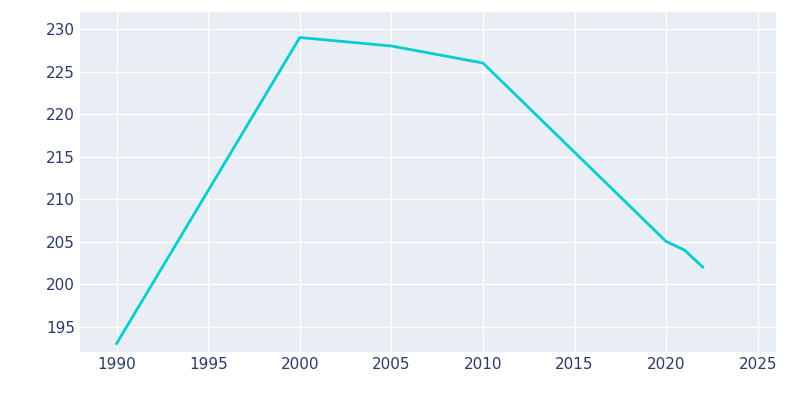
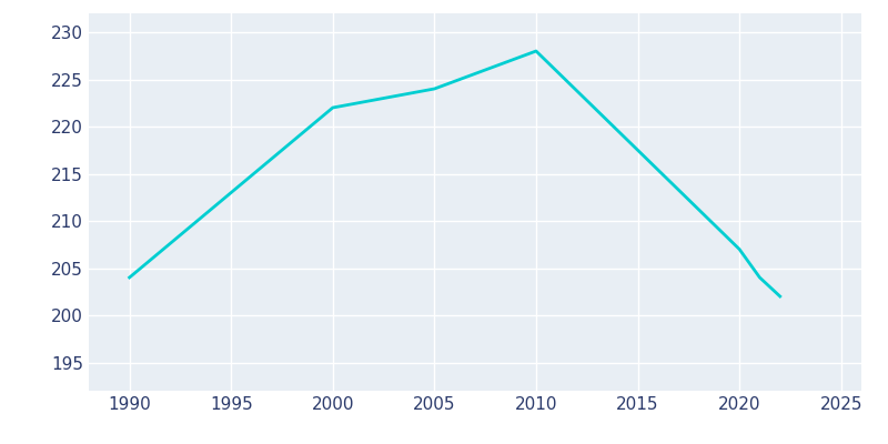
1990: 193 -> 204
2000: 229 -> 222
2005: 228 -> 224
2010: 226 -> 228
2020: 205 -> 207
